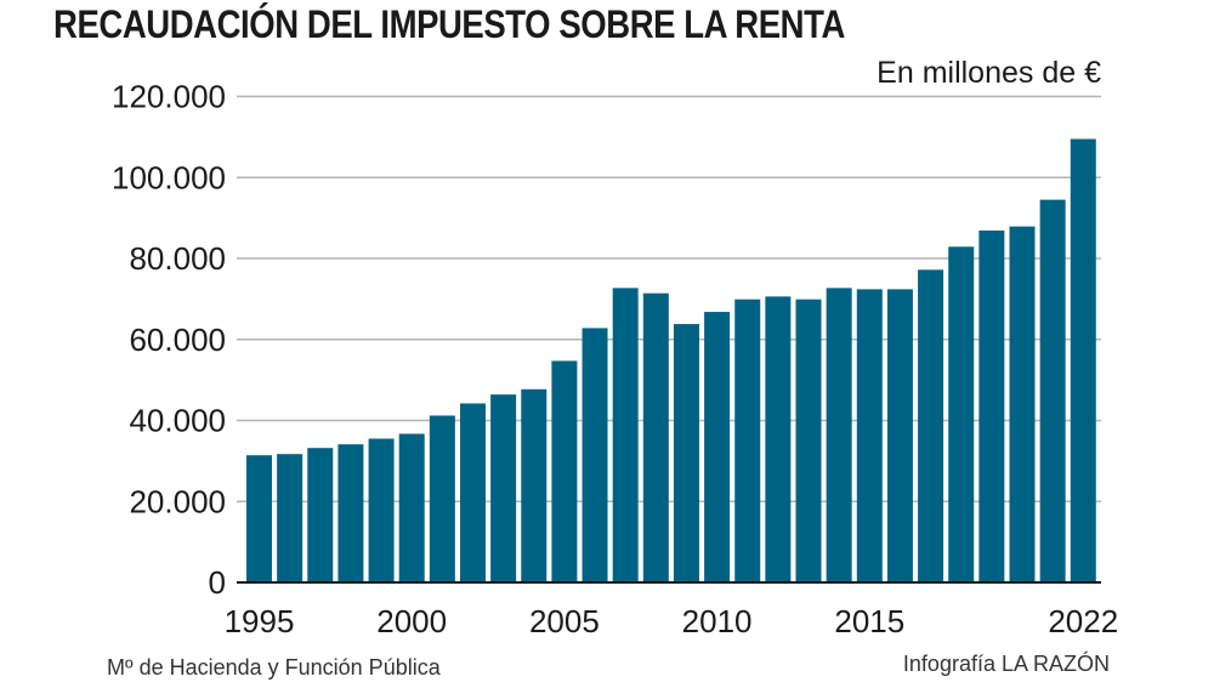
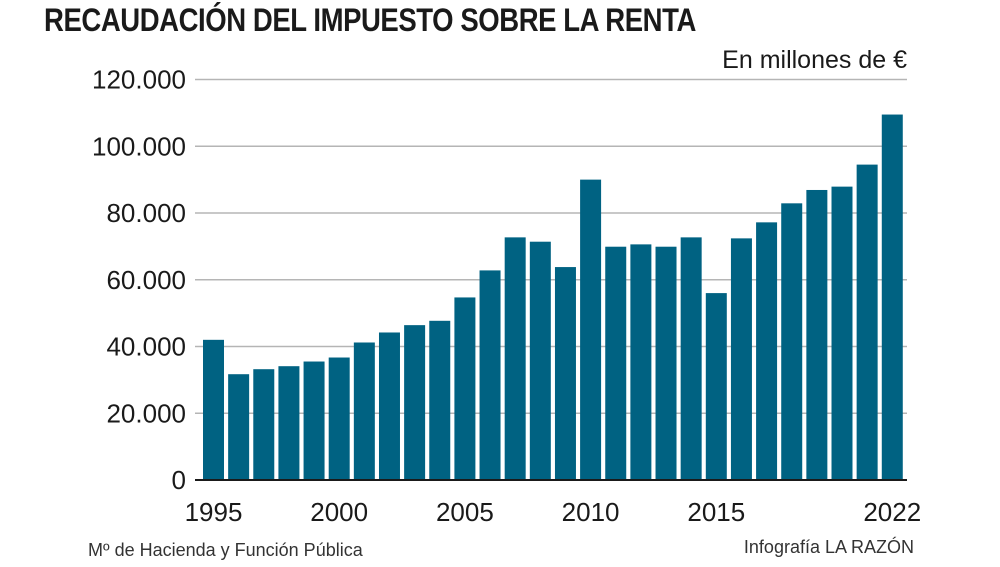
1995: 31000 -> 42000
2010: 67000 -> 90000
2015: 72000 -> 56000
